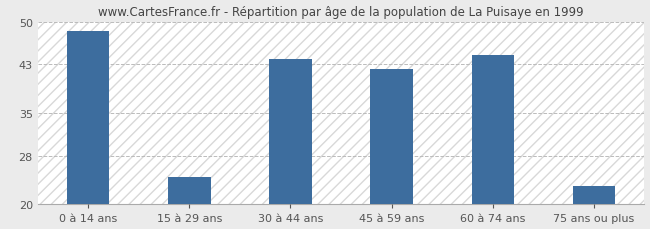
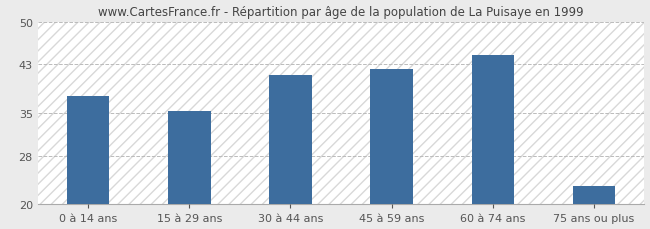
0 à 14 ans: 48.5 -> 37.8
15 à 29 ans: 24.5 -> 35.4
30 à 44 ans: 43.8 -> 41.2
